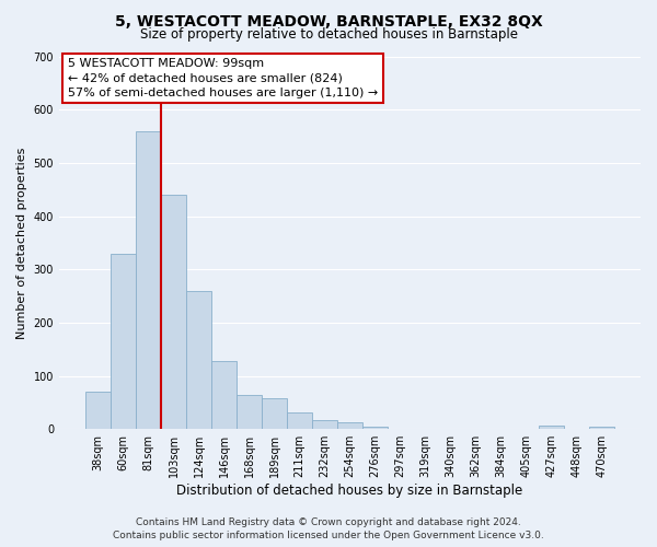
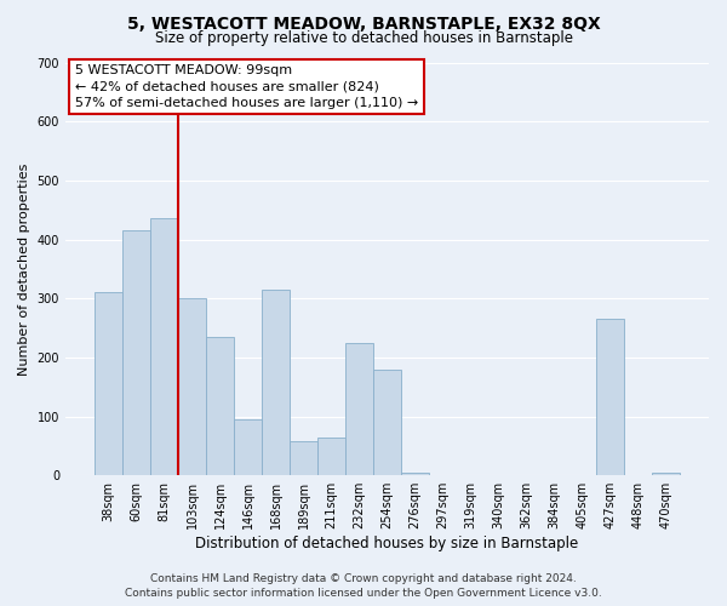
38sqm: 70 -> 310
60sqm: 330 -> 415
81sqm: 560 -> 435
103sqm: 440 -> 300
124sqm: 260 -> 235
146sqm: 127 -> 95
168sqm: 65 -> 315
211sqm: 32 -> 65
232sqm: 17 -> 225
254sqm: 12 -> 180
427sqm: 7 -> 265
